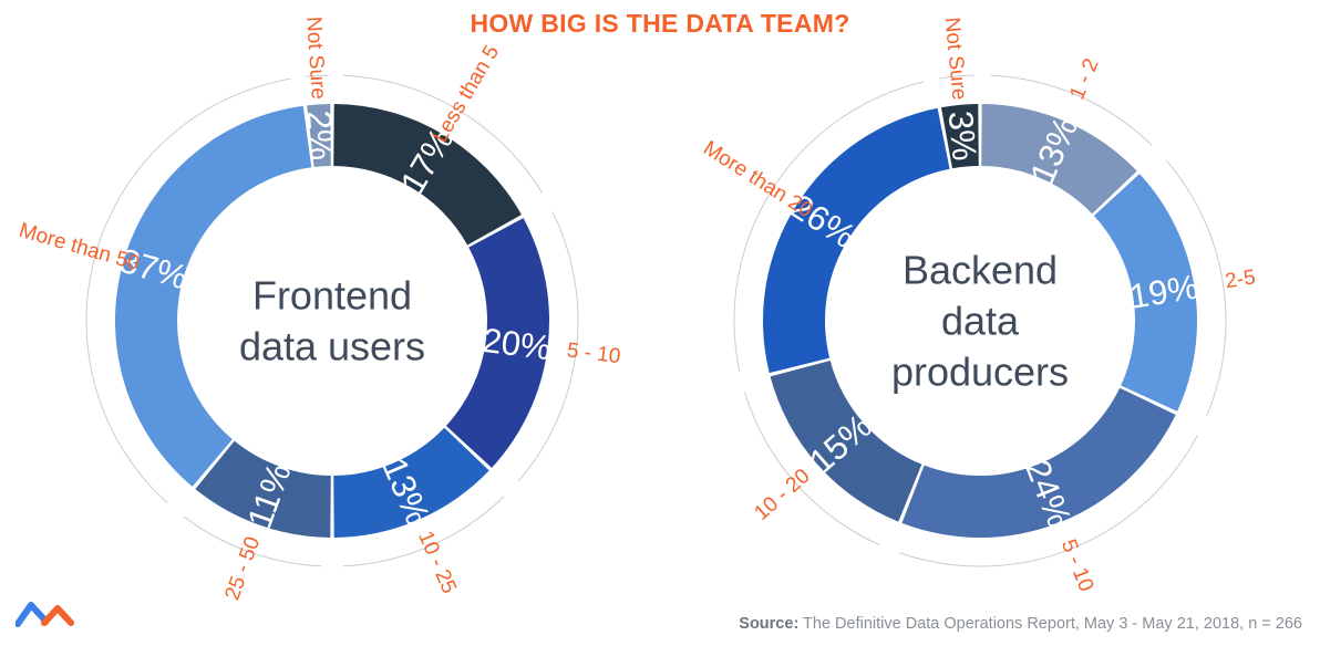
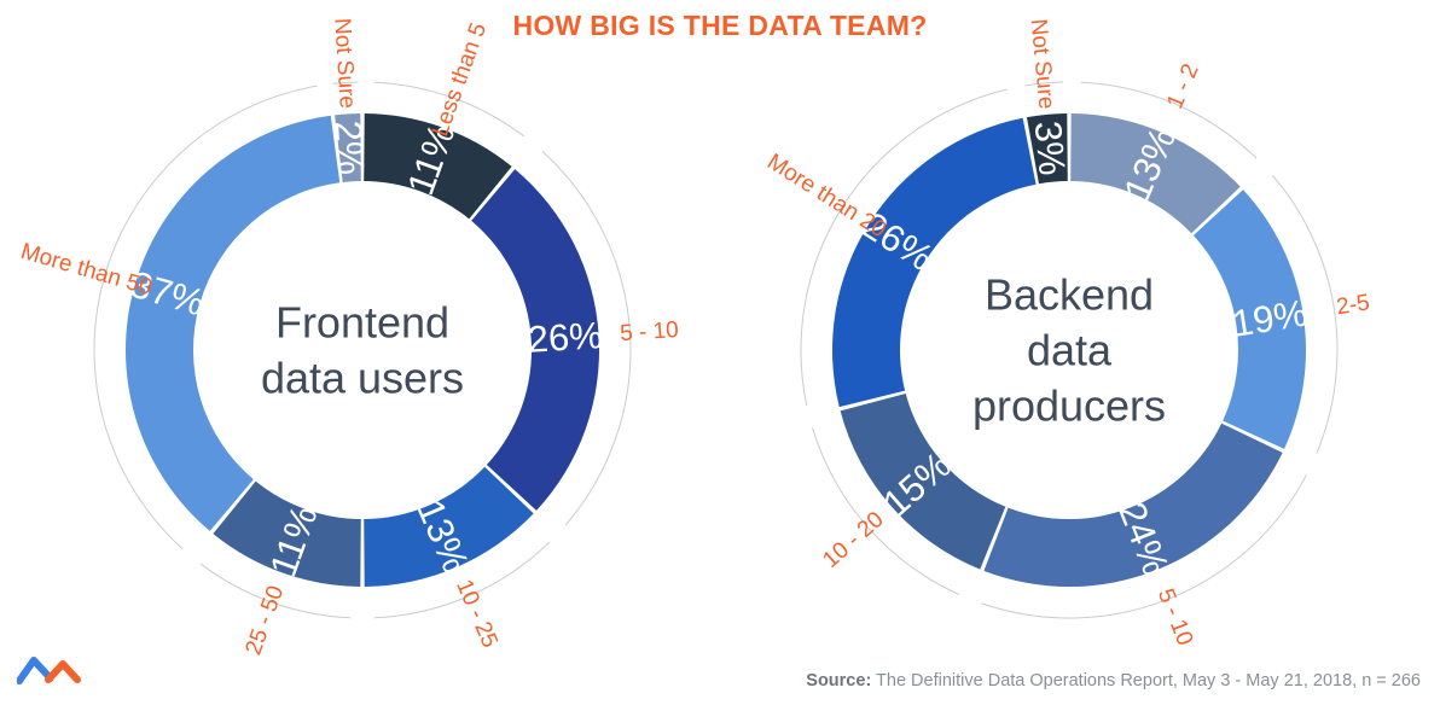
Frontend data users/Less than 5: 17% -> 11%
Frontend data users/5 - 10: 20% -> 26%
